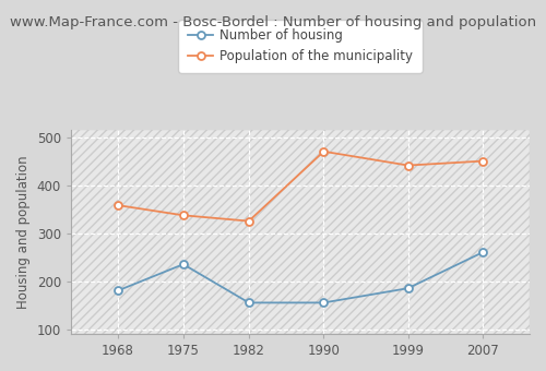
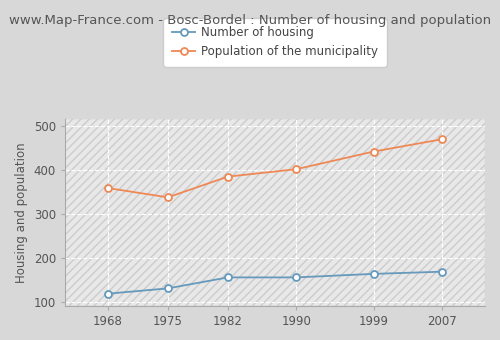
Number of housing/1968: 180 -> 118
Number of housing/1975: 235 -> 130
Population of the municipality/1982: 325 -> 384
Population of the municipality/1990: 470 -> 401
Number of housing/1999: 185 -> 163
Number of housing/2007: 260 -> 168
Population of the municipality/2007: 450 -> 469
